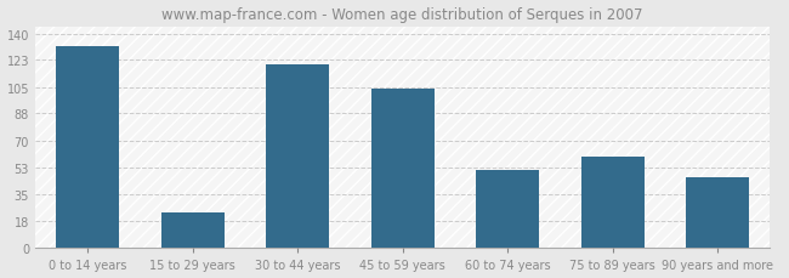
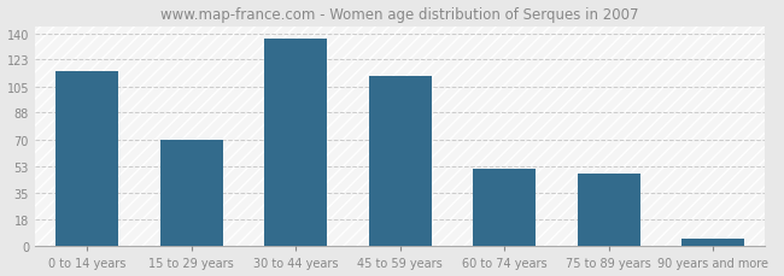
0 to 14 years: 132 -> 115
15 to 29 years: 23 -> 70
30 to 44 years: 120 -> 137
45 to 59 years: 104 -> 112
75 to 89 years: 60 -> 48
90 years and more: 46 -> 5
